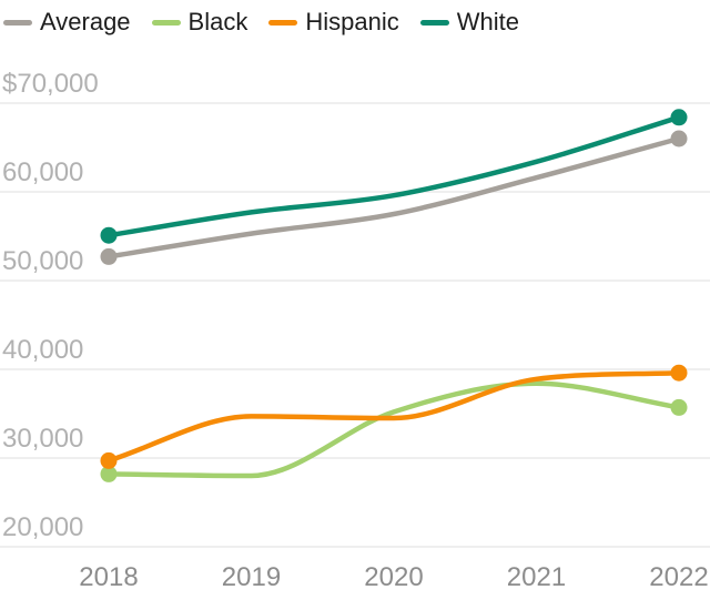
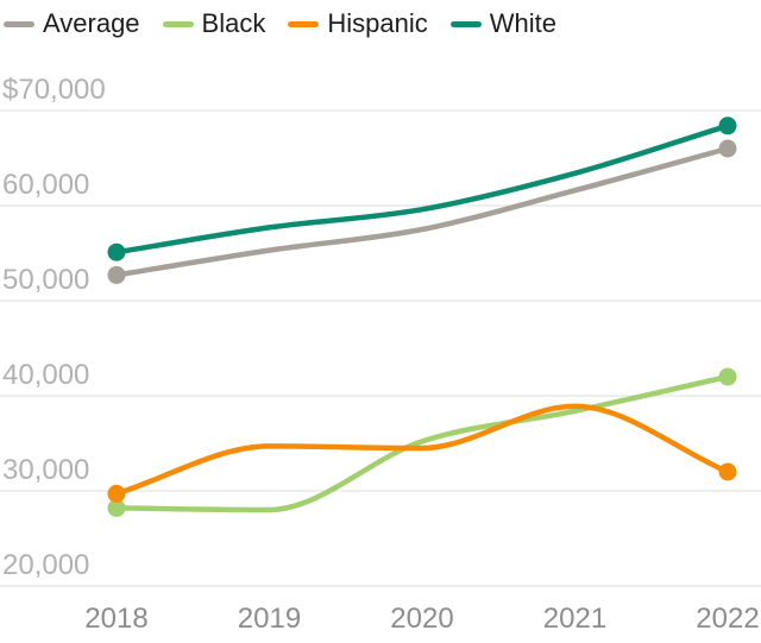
Black/2022: $36000 -> $42000
Hispanic/2022: $40000 -> $32000
